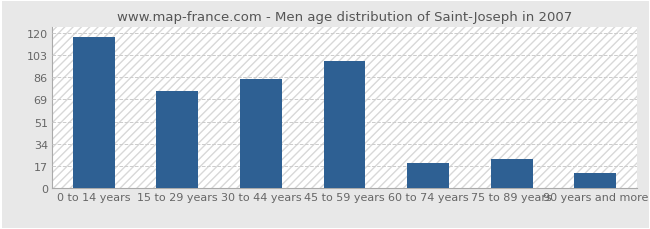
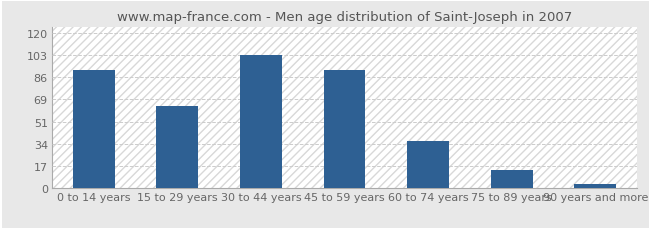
0 to 14 years: 117 -> 91
15 to 29 years: 75 -> 63
30 to 44 years: 84 -> 103
45 to 59 years: 98 -> 91
60 to 74 years: 19 -> 36
75 to 89 years: 22 -> 14
90 years and more: 11 -> 3
